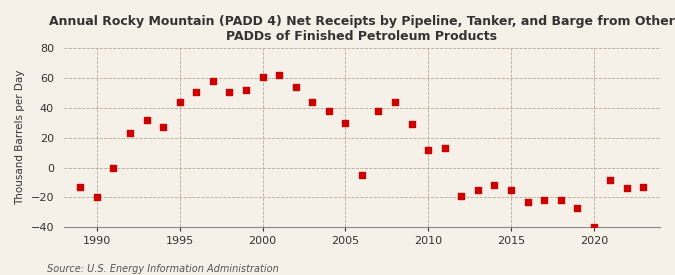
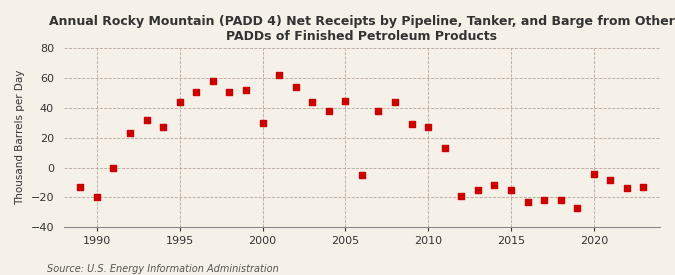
2000: 61 -> 30
2005: 30 -> 45
2010: 12 -> 27
2020: -40 -> -4
